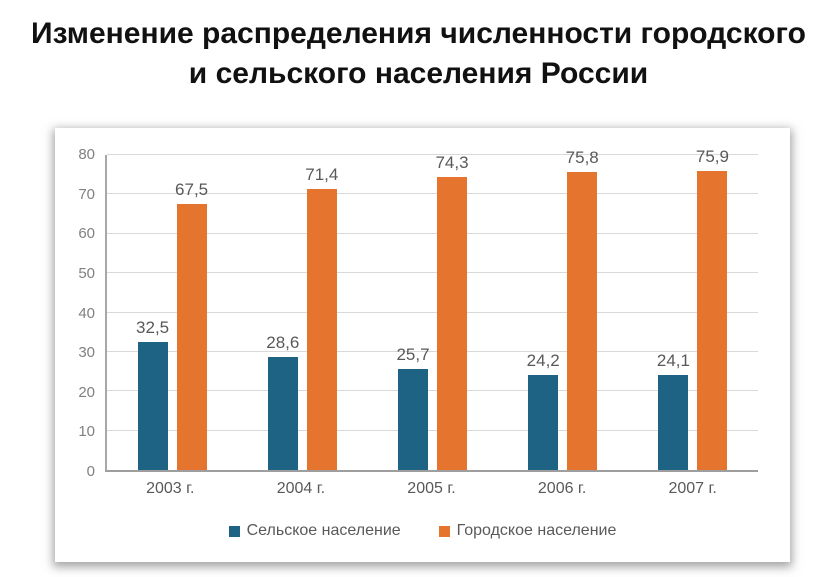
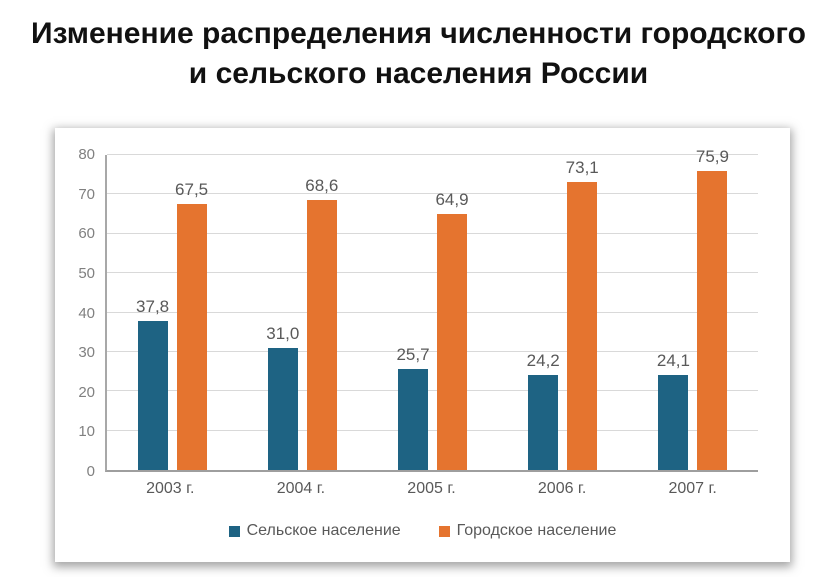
Сельское население/2003 г.: 32,5 -> 37,8
Сельское население/2004 г.: 28,6 -> 31,0
Городское население/2004 г.: 71,4 -> 68,6
Городское население/2005 г.: 74,3 -> 64,9
Городское население/2006 г.: 75,8 -> 73,1
